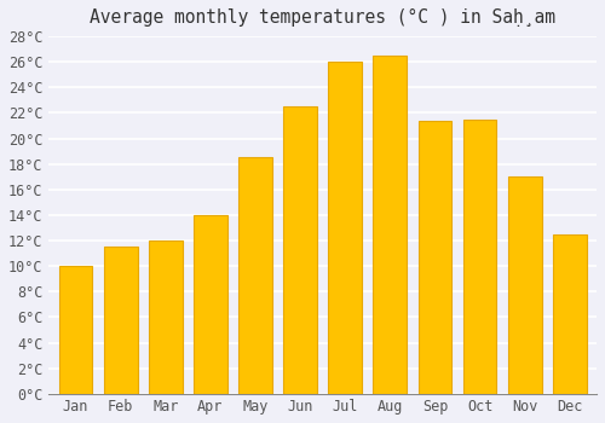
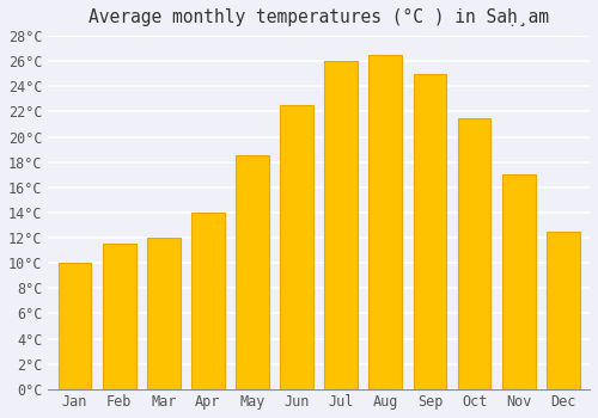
Sep: 21.4°C -> 25.0°C
